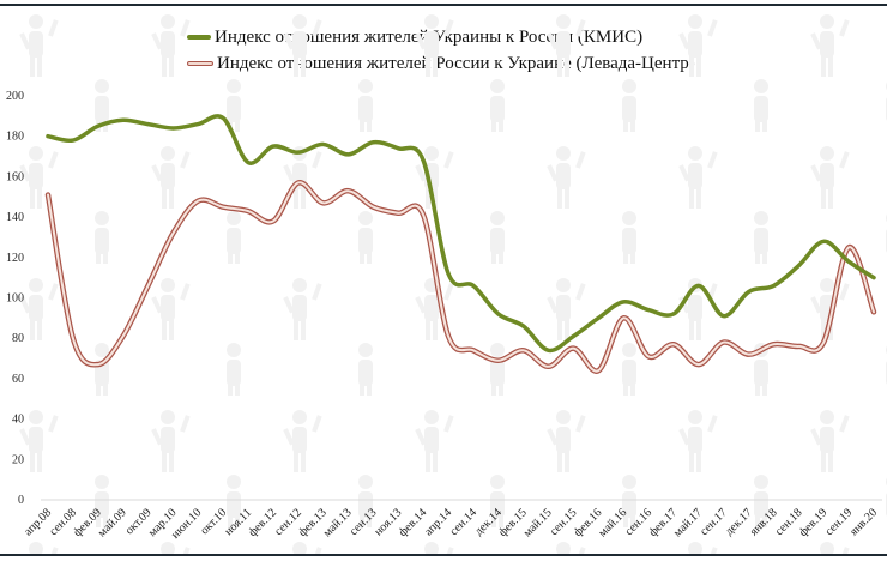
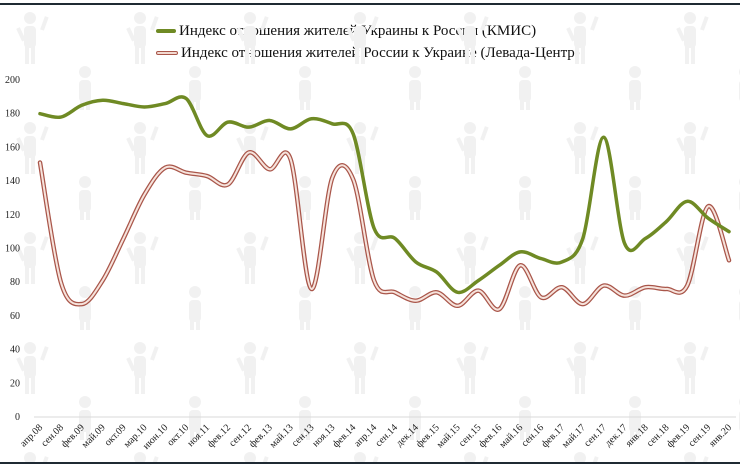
Индекс отношения жителей России к Украине (Левада-Центр)/сен.13: 145 -> 76
Индекс отношения жителей Украины к России (КМИС)/сен.17: 91 -> 166
